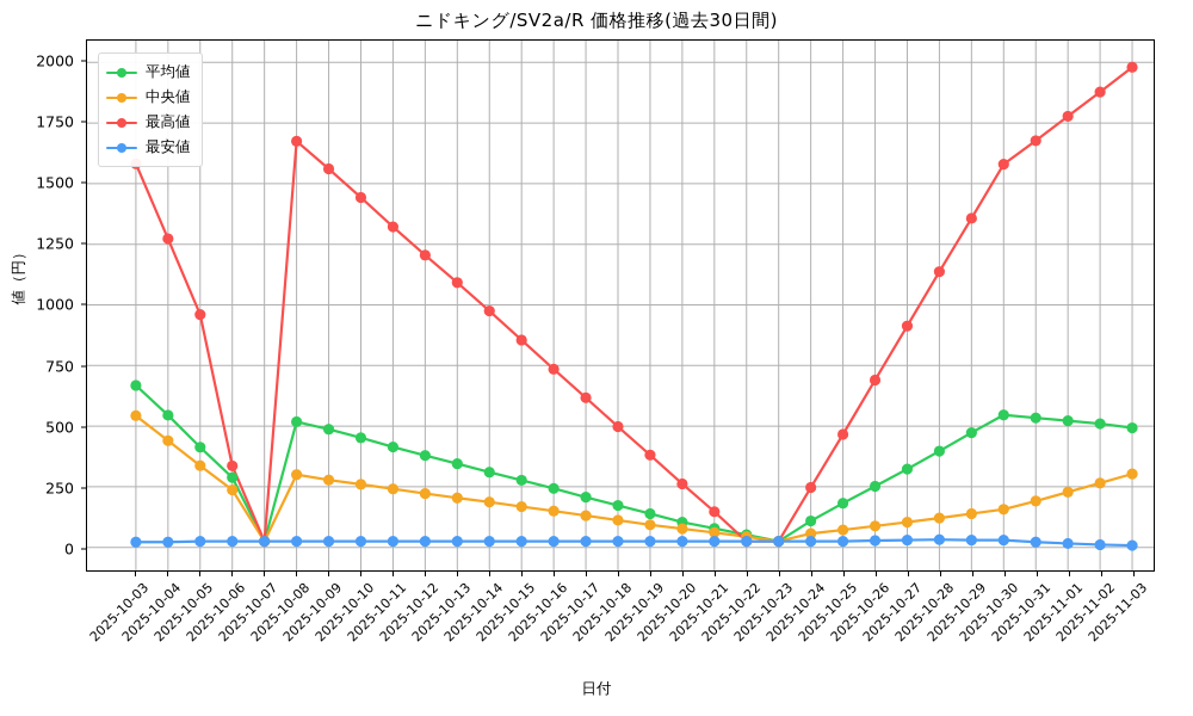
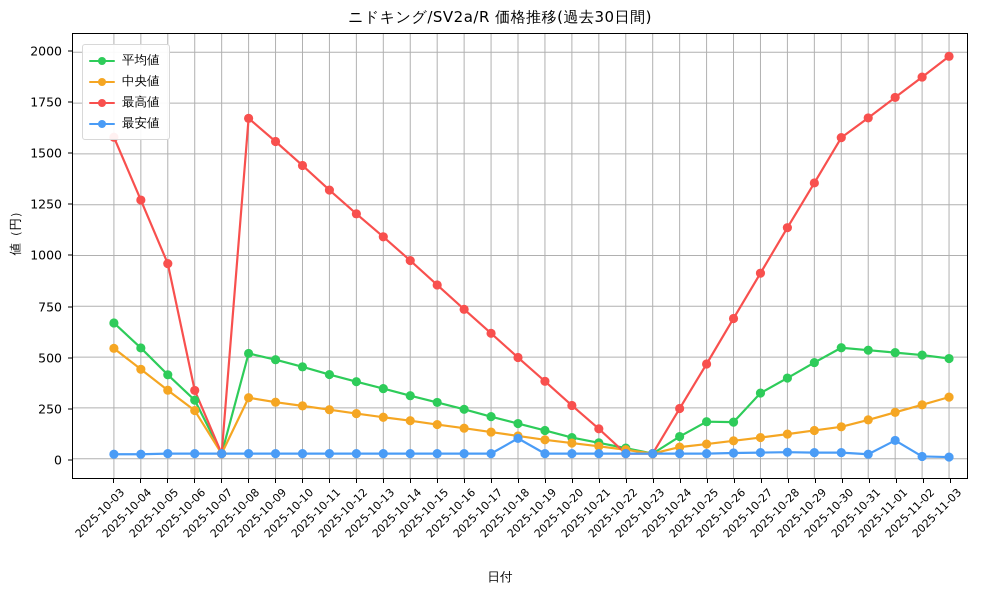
最安値/2025-10-18: 20 -> 100
平均値/2025-10-26: 250 -> 180
最安値/2025-11-01: 20 -> 90
